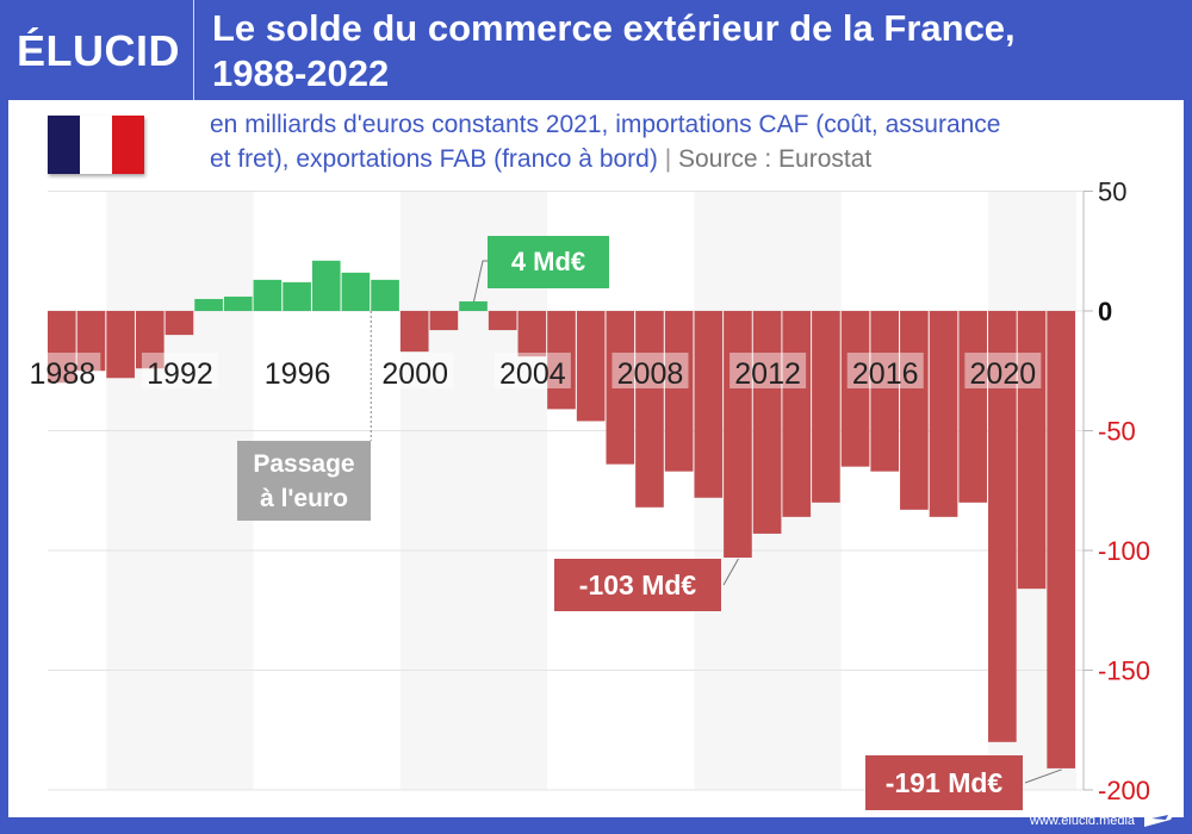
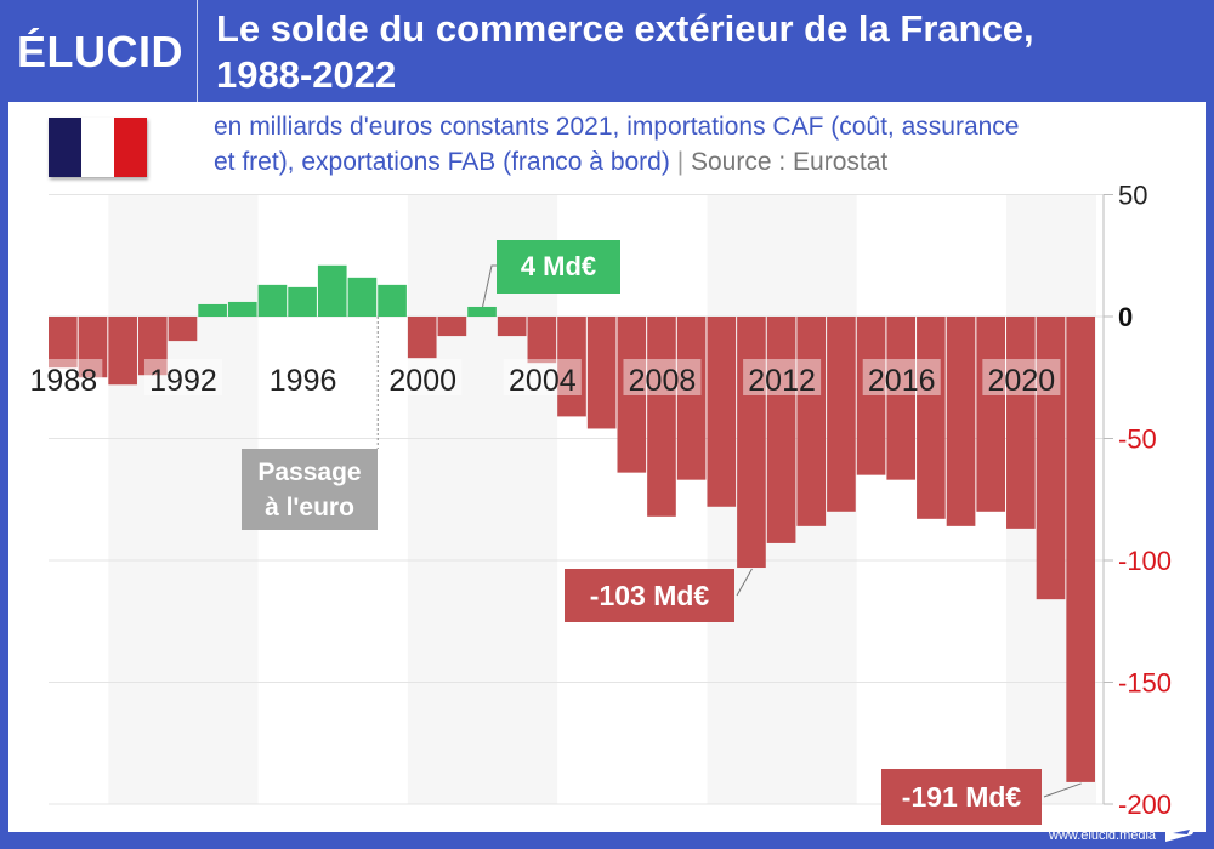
1988: -30 -> -21
2020: -180 -> -87
